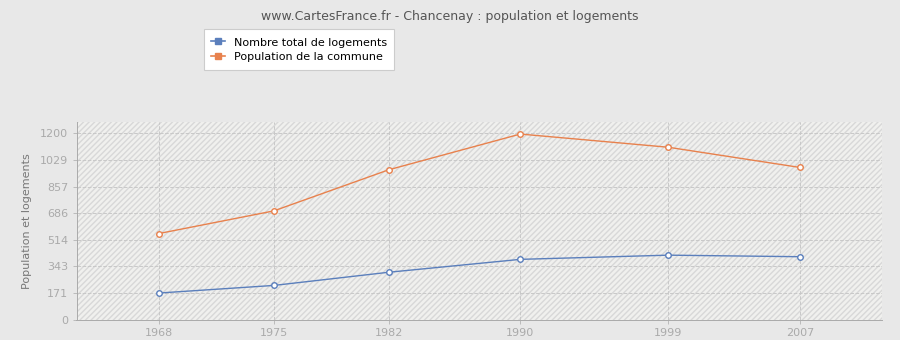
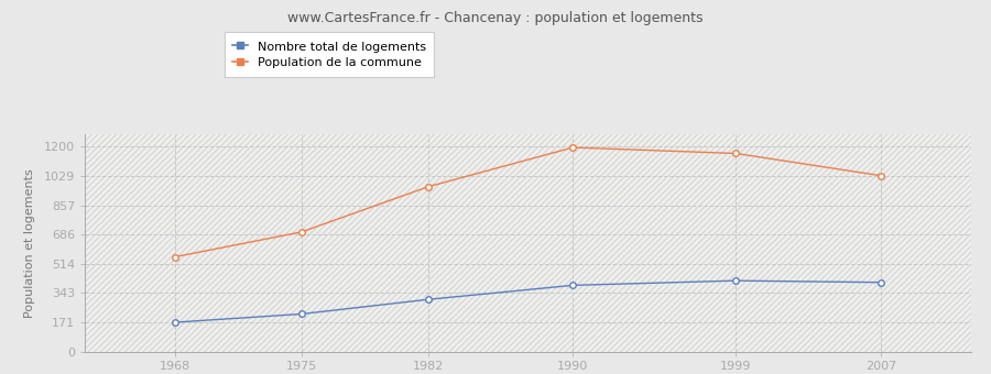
Population de la commune/1999: 1110 -> 1160
Population de la commune/2007: 980 -> 1030
